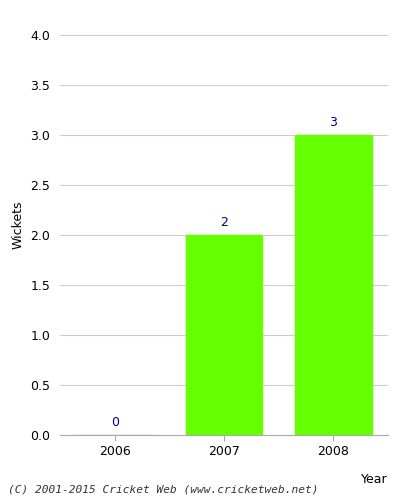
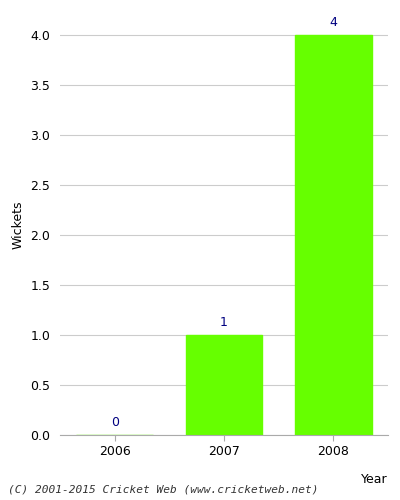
2007: 2 -> 1
2008: 3 -> 4
